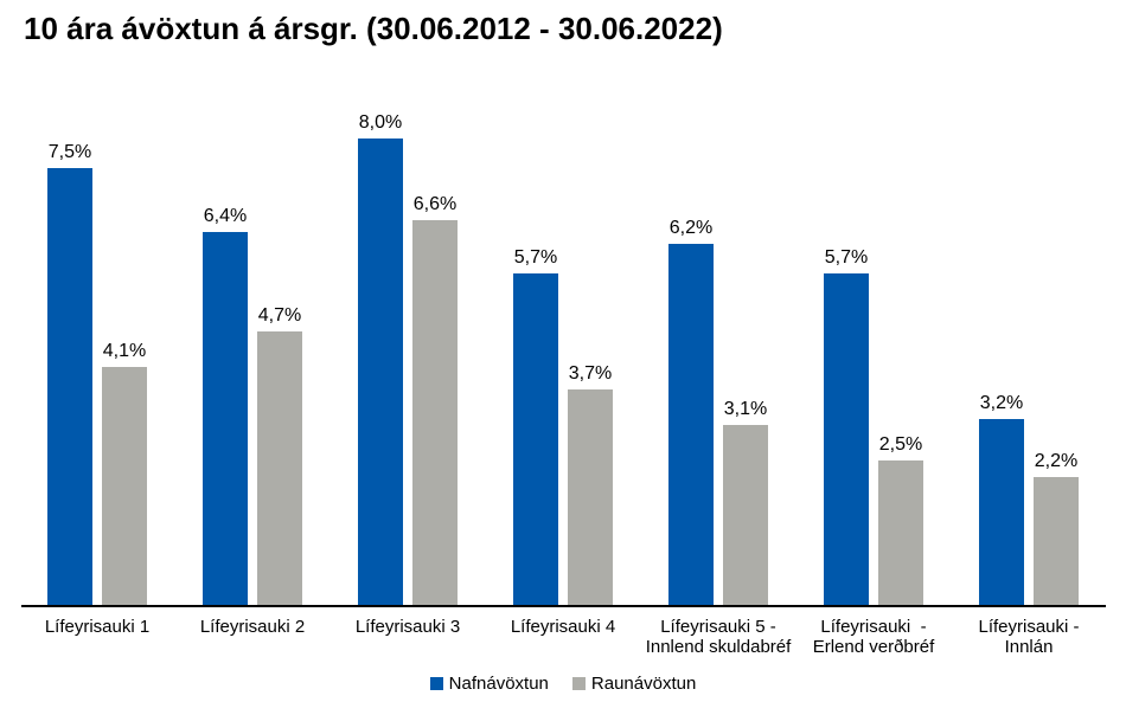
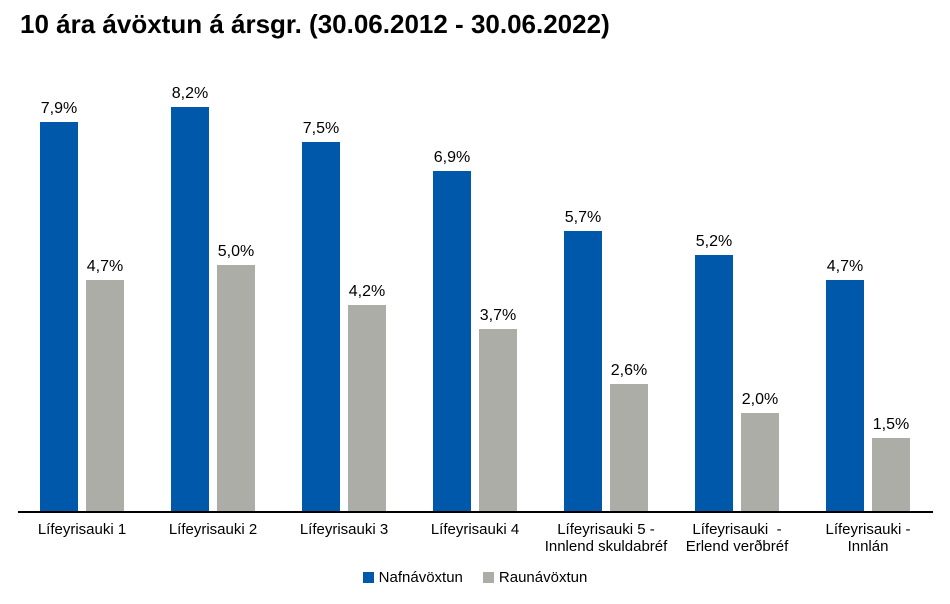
Nafnávöxtun/Lífeyrisauki 1: 7,5% -> 7,9%
Raunávöxtun/Lífeyrisauki 1: 4,1% -> 4,7%
Nafnávöxtun/Lífeyrisauki 2: 6,4% -> 8,2%
Raunávöxtun/Lífeyrisauki 2: 4,7% -> 5,0%
Nafnávöxtun/Lífeyrisauki 3: 8,0% -> 7,5%
Raunávöxtun/Lífeyrisauki 3: 6,6% -> 4,2%
Nafnávöxtun/Lífeyrisauki 4: 5,7% -> 6,9%
Nafnávöxtun/Lífeyrisauki 5 - Innlend skuldabréf: 6,2% -> 5,7%
Raunávöxtun/Lífeyrisauki 5 - Innlend skuldabréf: 3,1% -> 2,6%
Nafnávöxtun/Lífeyrisauki - Erlend verðbréf: 5,7% -> 5,2%
Raunávöxtun/Lífeyrisauki - Erlend verðbréf: 2,5% -> 2,0%
Nafnávöxtun/Lífeyrisauki - Innlán: 3,2% -> 4,7%
Raunávöxtun/Lífeyrisauki - Innlán: 2,2% -> 1,5%
